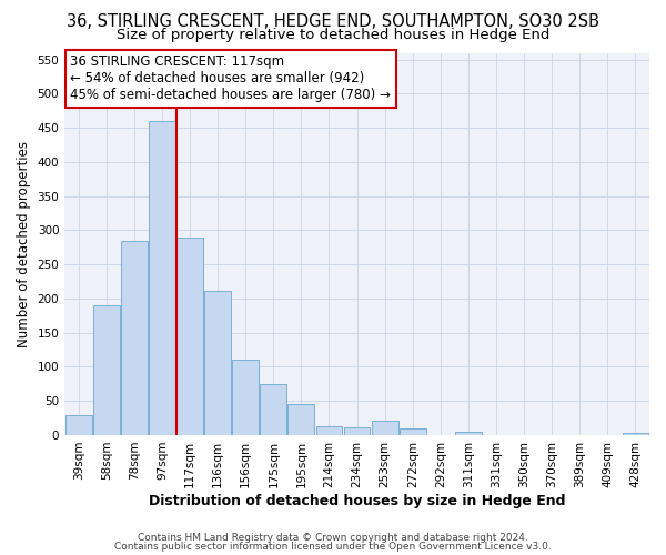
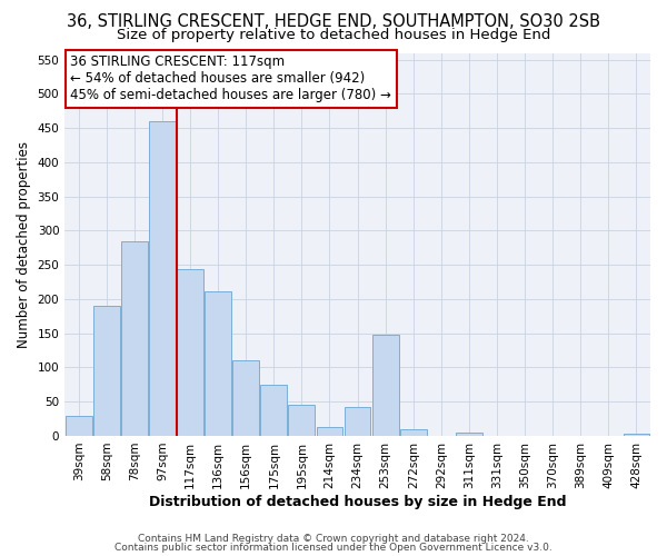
117sqm: 290 -> 244
234sqm: 12 -> 42
253sqm: 21 -> 148
